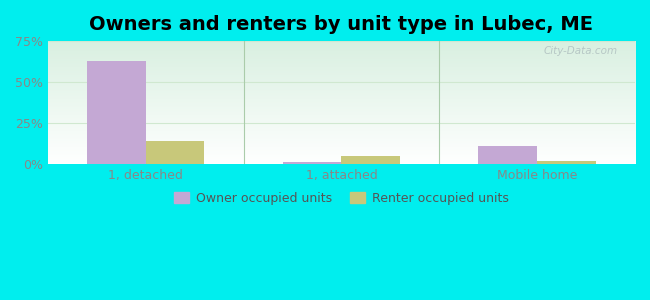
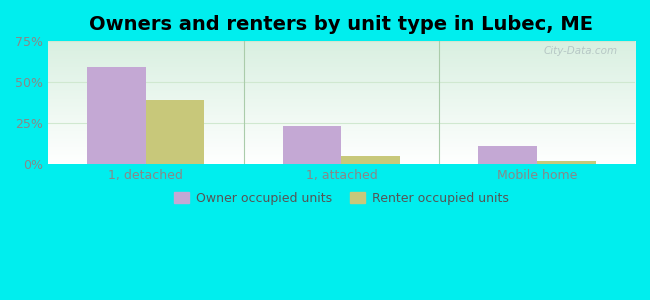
Owner occupied units/1, detached: 63% -> 59%
Renter occupied units/1, detached: 14% -> 39%
Owner occupied units/1, attached: 2% -> 23%
